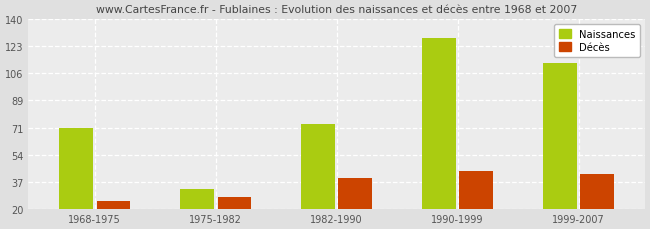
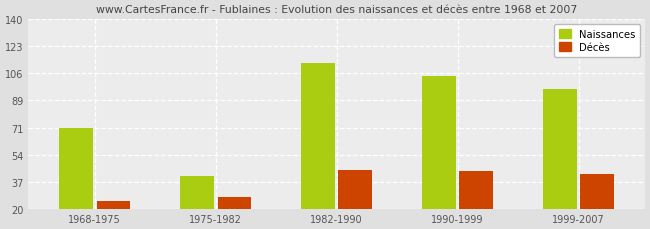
Naissances/1975-1982: 33 -> 41
Naissances/1982-1990: 74 -> 112
Décès/1982-1990: 40 -> 45
Naissances/1990-1999: 128 -> 104
Naissances/1999-2007: 112 -> 96
